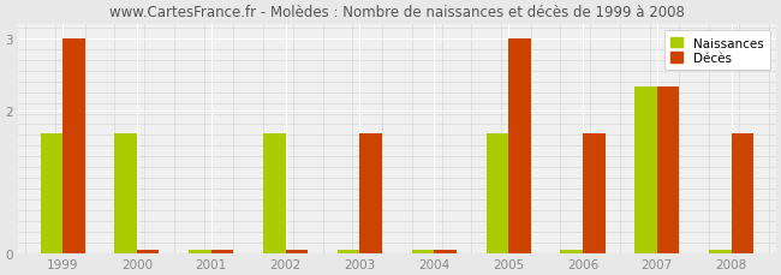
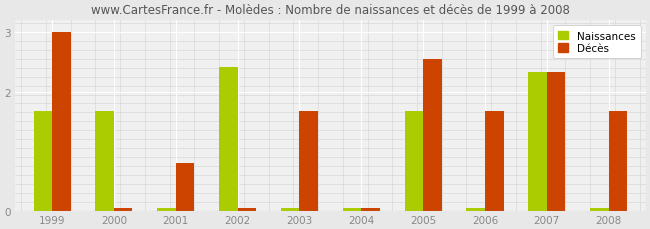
Décès/2001: 0.04 -> 0.80
Naissances/2002: 1.67 -> 2.42
Décès/2005: 3.00 -> 2.54
